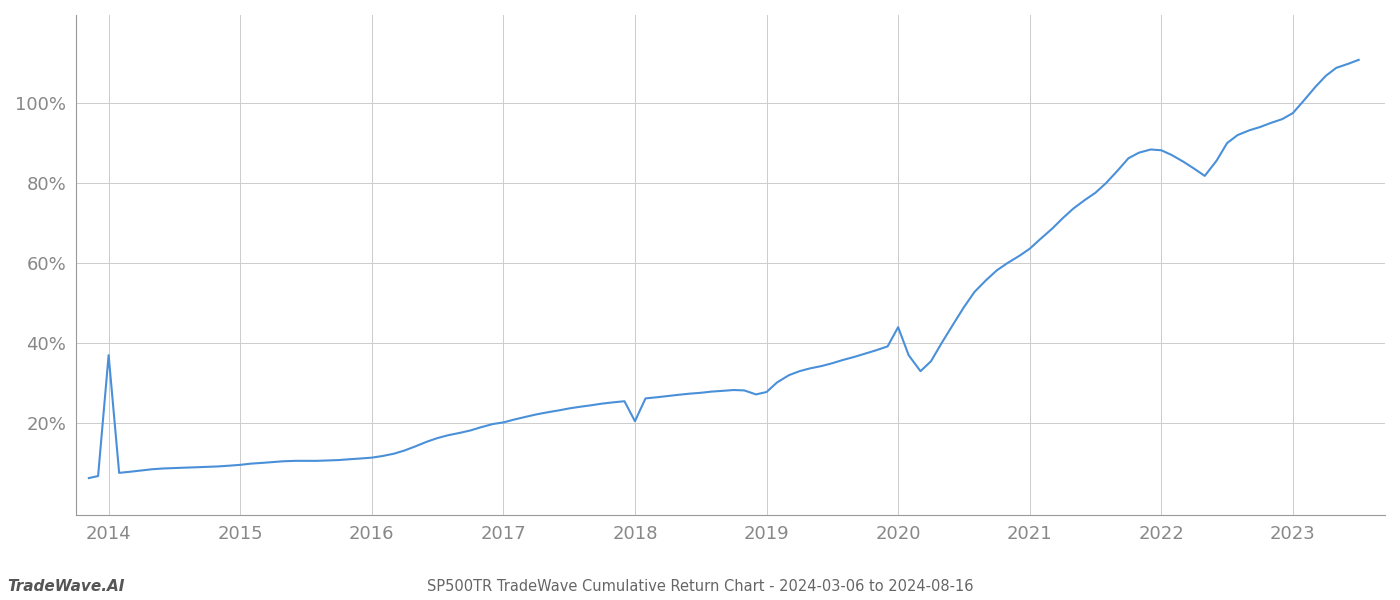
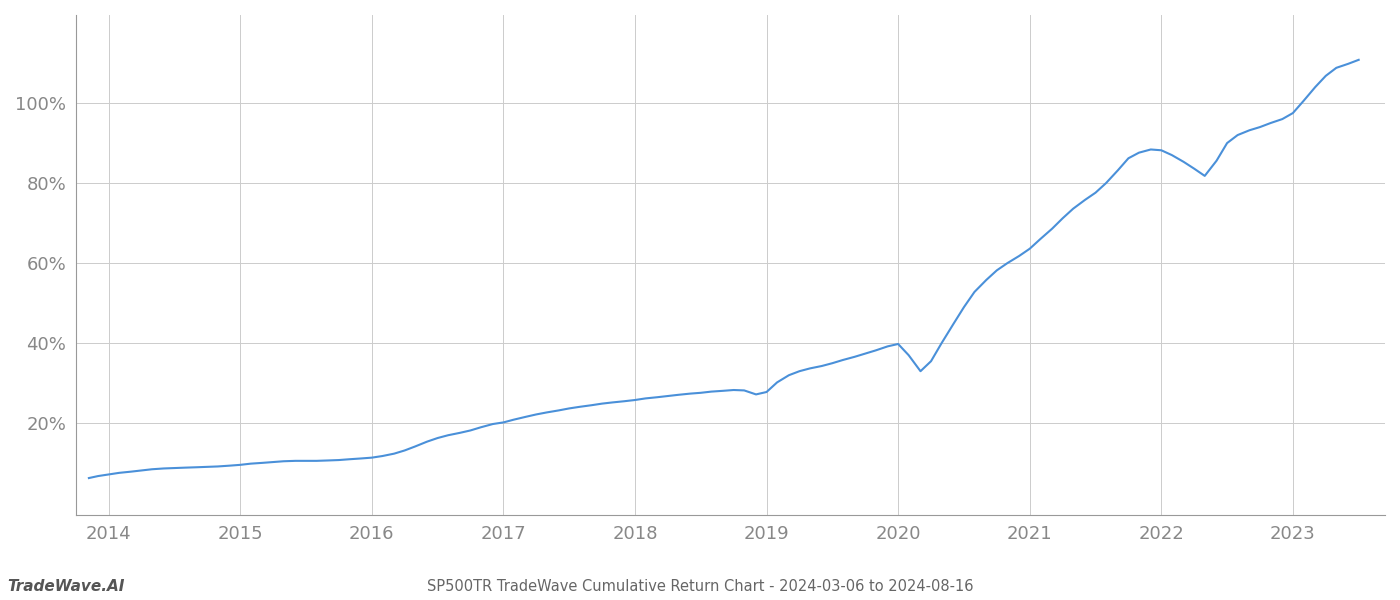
2014: 37.0% -> 7.2%
2018: 20.5% -> 25.8%
2020: 44.0% -> 39.8%
